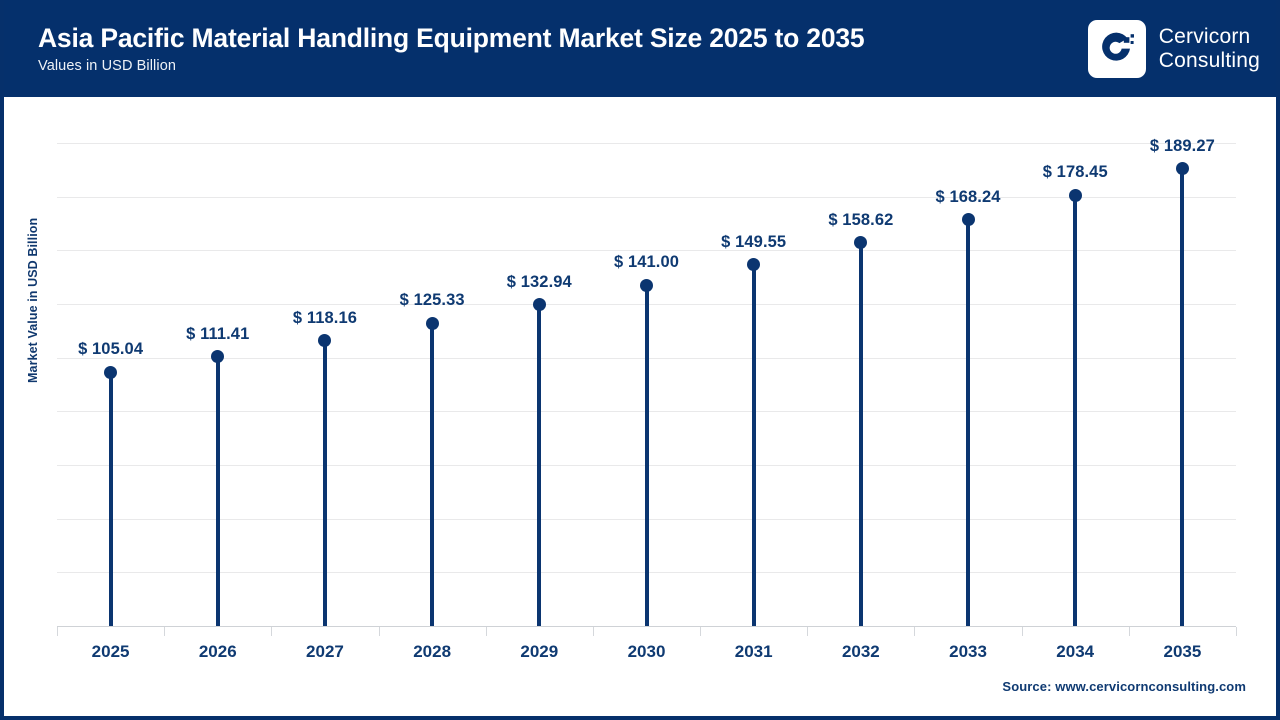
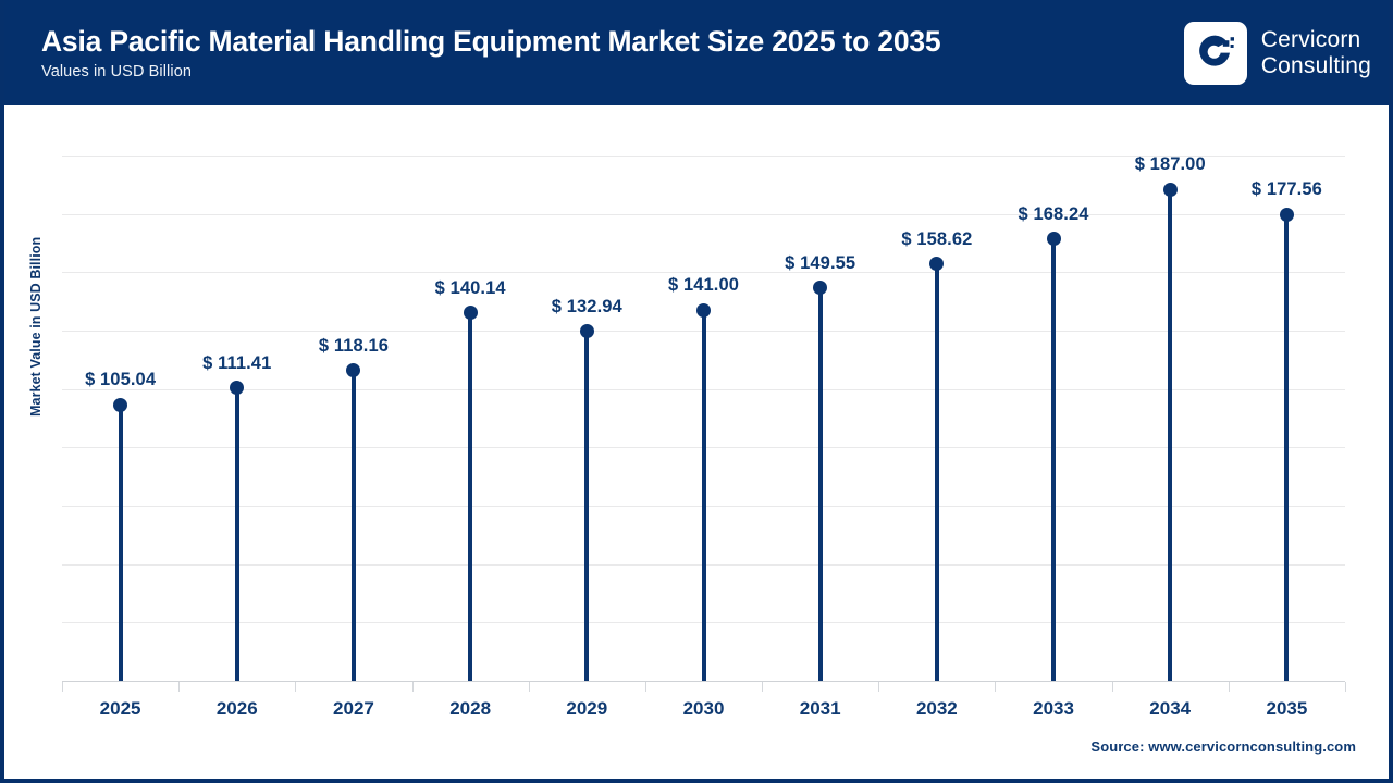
2028: 125.33 -> 140.14
2034: 178.45 -> 187.00
2035: 189.27 -> 177.56
